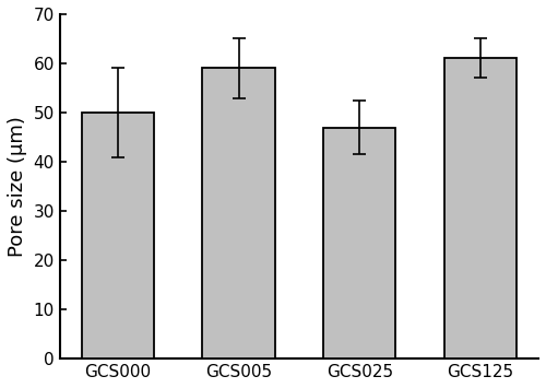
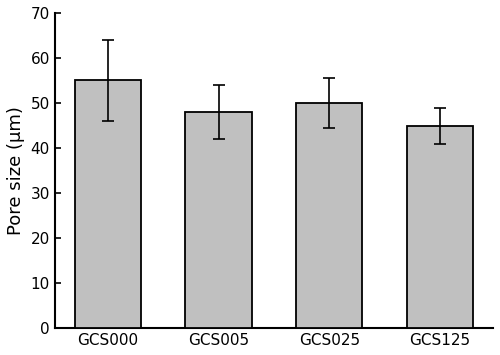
GCS000: 50 -> 55
GCS005: 59 -> 48
GCS025: 47 -> 50
GCS125: 61 -> 45
